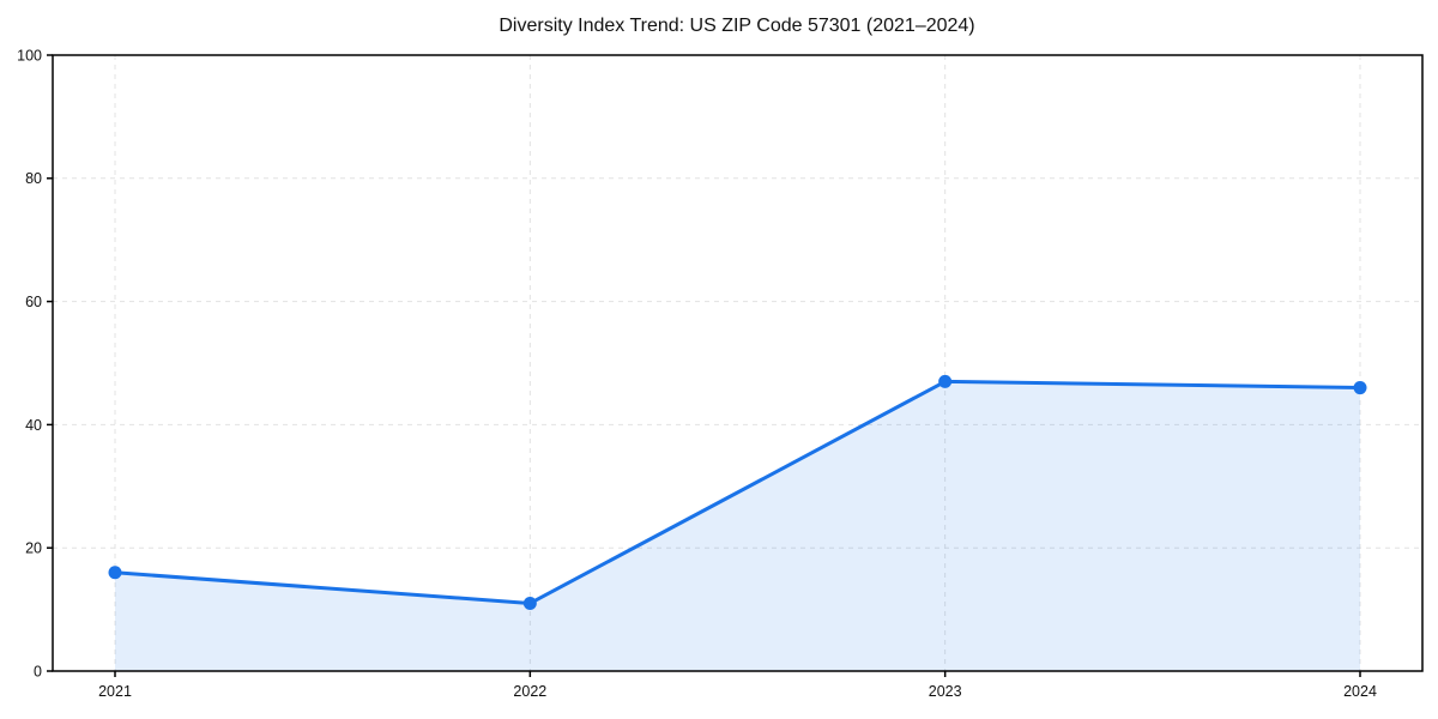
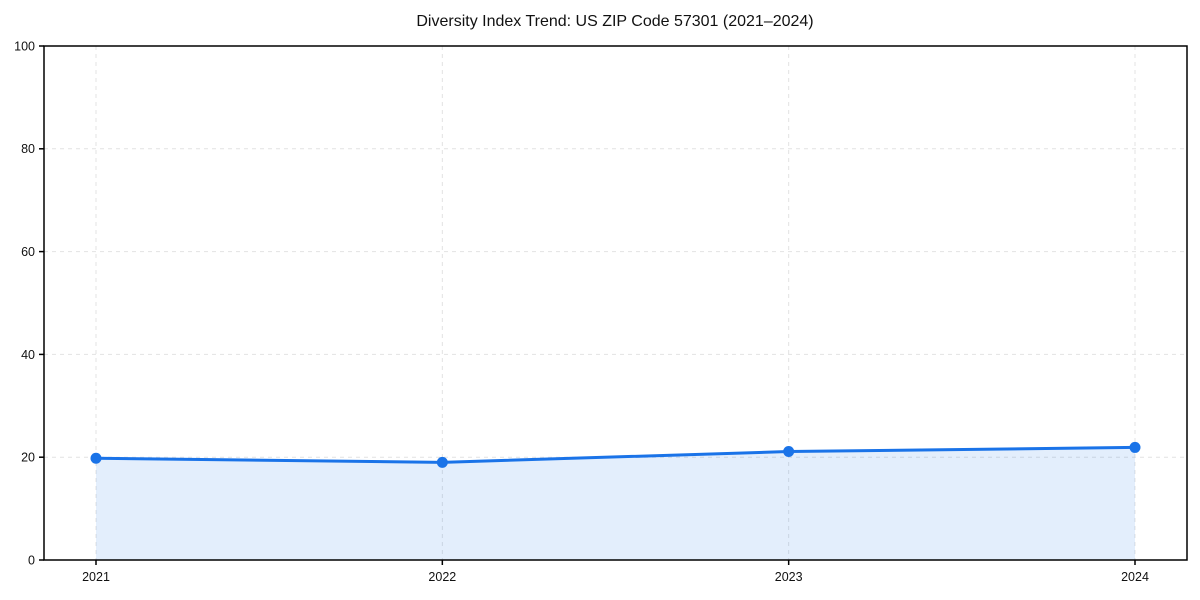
2021: 16 -> 20
2022: 11 -> 19
2023: 47 -> 21
2024: 46 -> 22
